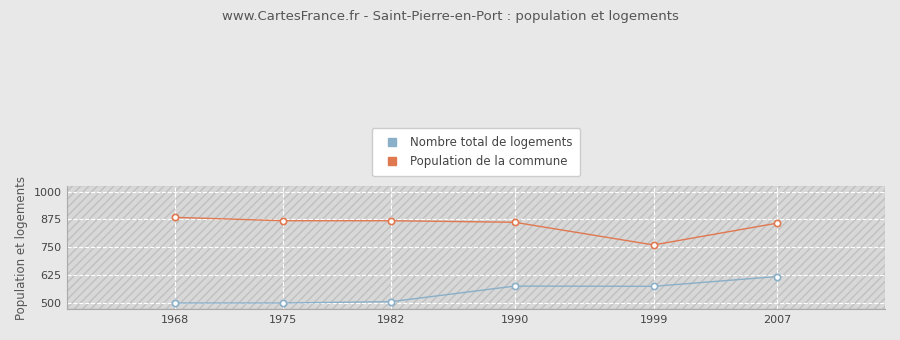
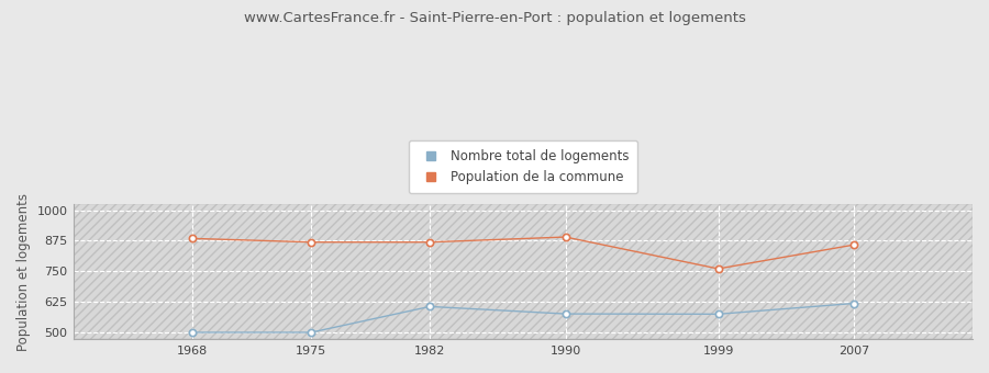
Nombre total de logements/1982: 505 -> 605
Population de la commune/1990: 862 -> 890
